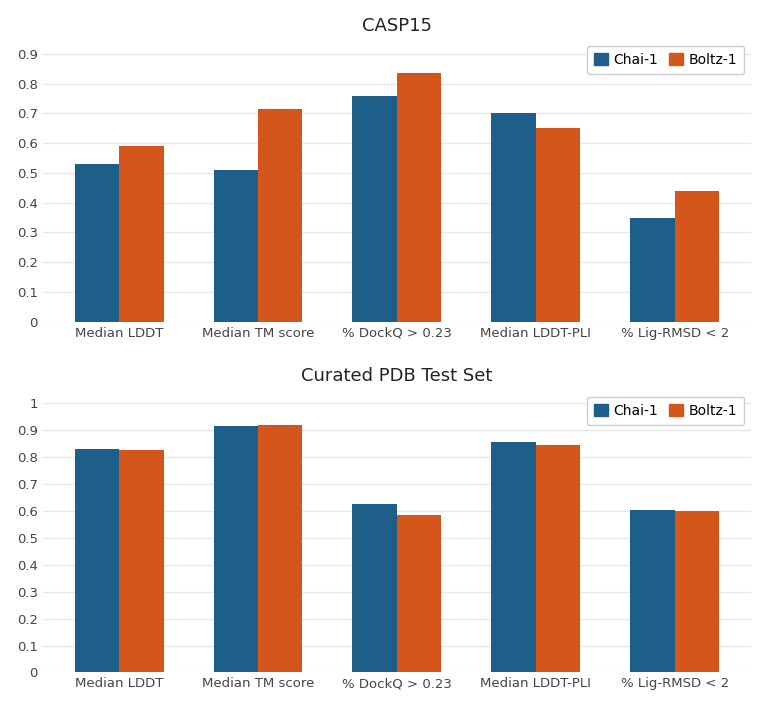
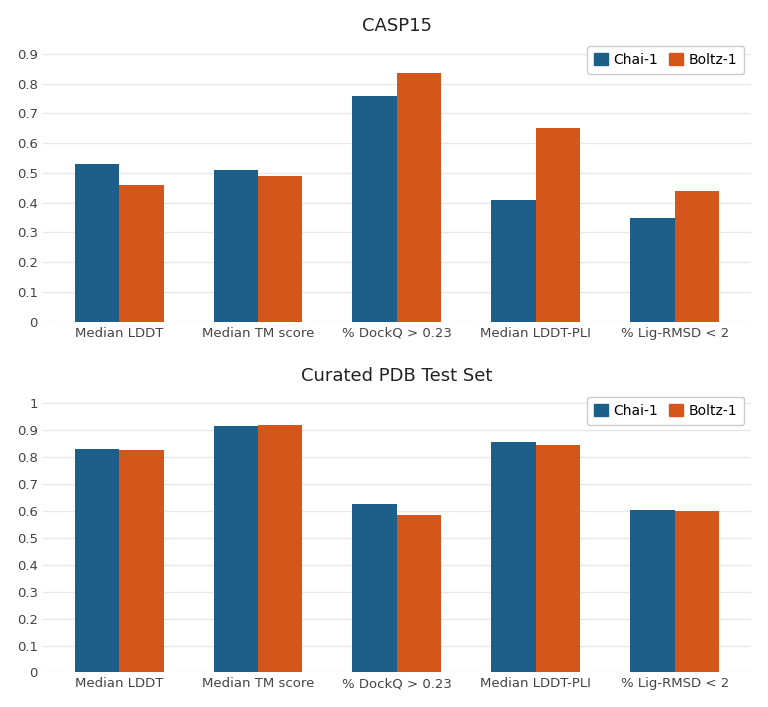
CASP15/Boltz-1/Median LDDT: 0.590 -> 0.460
CASP15/Boltz-1/Median TM score: 0.715 -> 0.490
CASP15/Chai-1/Median LDDT-PLI: 0.70 -> 0.41
